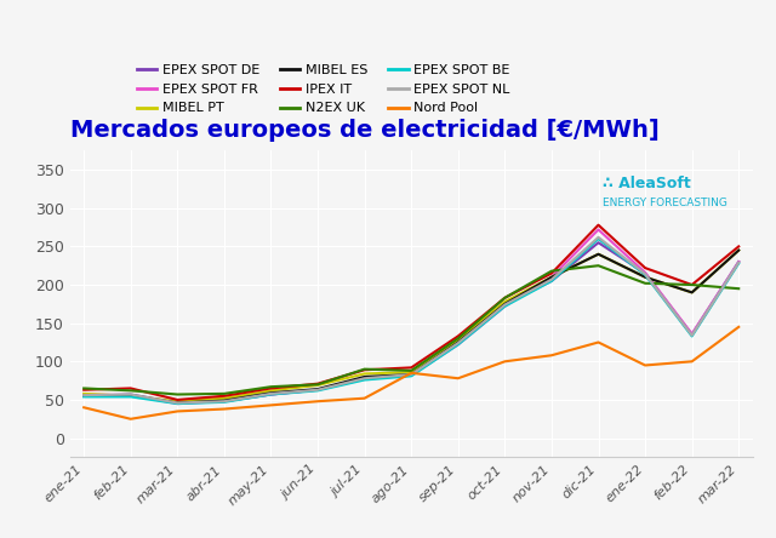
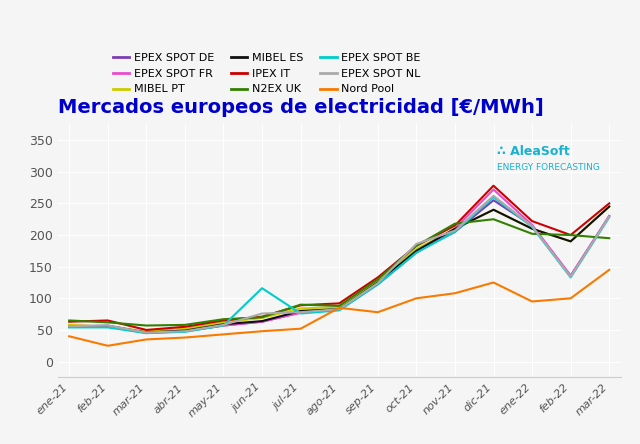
EPEX SPOT BE/jun-21: 62 -> 116
EPEX SPOT NL/jun-21: 63 -> 76
EPEX SPOT NL/oct-21: 174 -> 186
